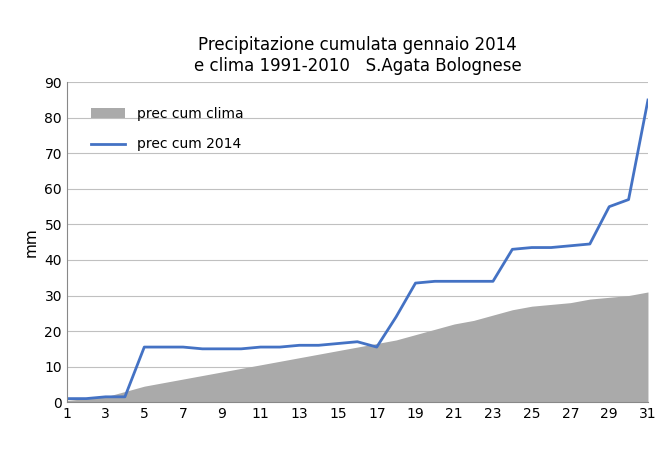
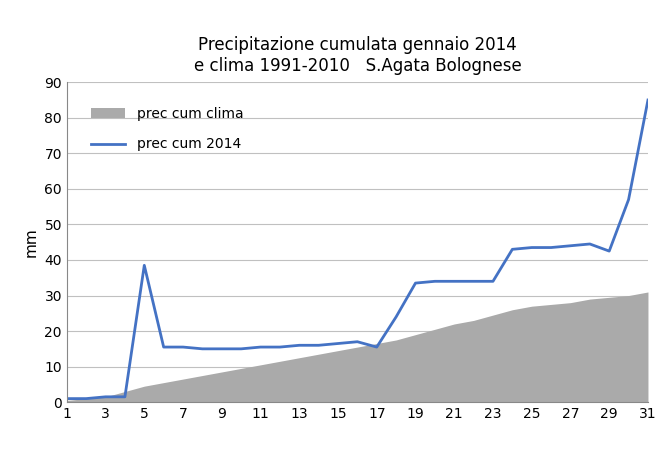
prec cum 2014/5: 15.5 -> 38.5
prec cum 2014/29: 55.0 -> 42.5
